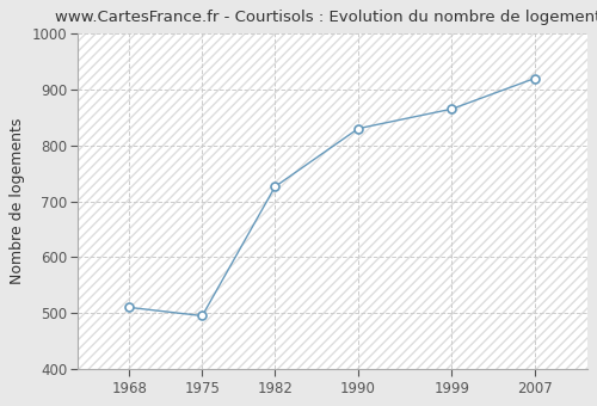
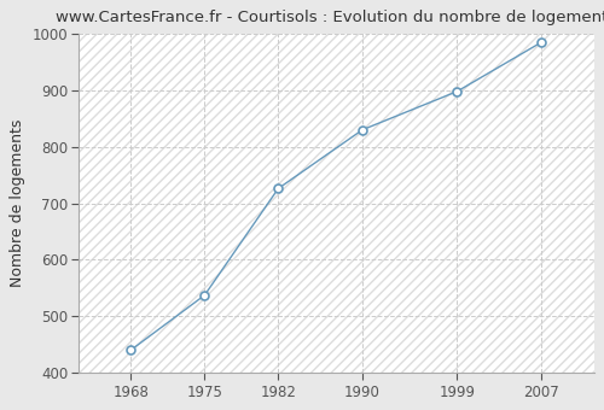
1968: 510 -> 440
1975: 495 -> 537
1999: 865 -> 898
2007: 920 -> 985
